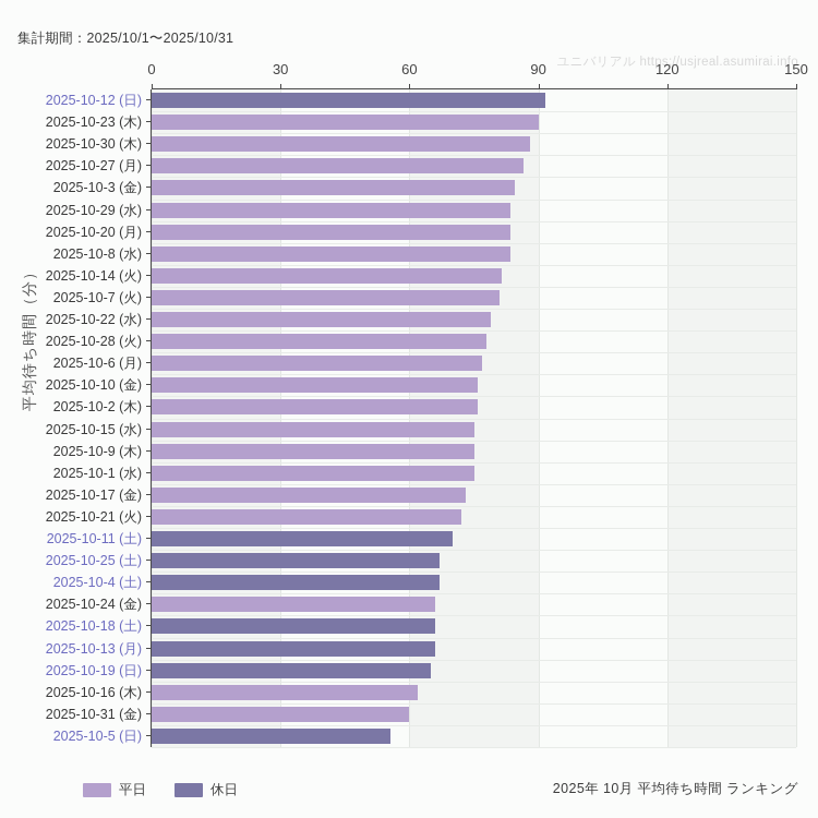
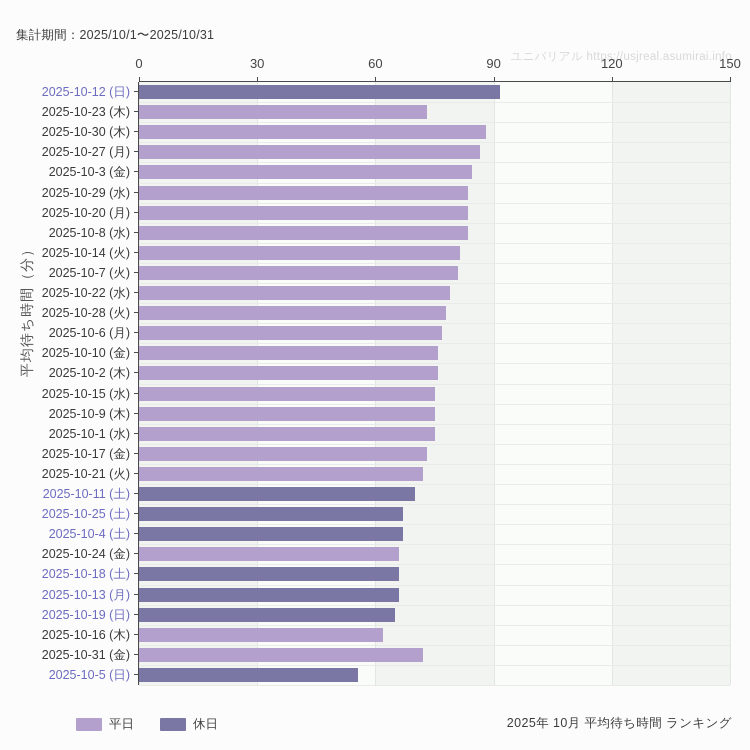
2025-10-23 (木): 90 -> 73
2025-10-31 (金): 60 -> 72
